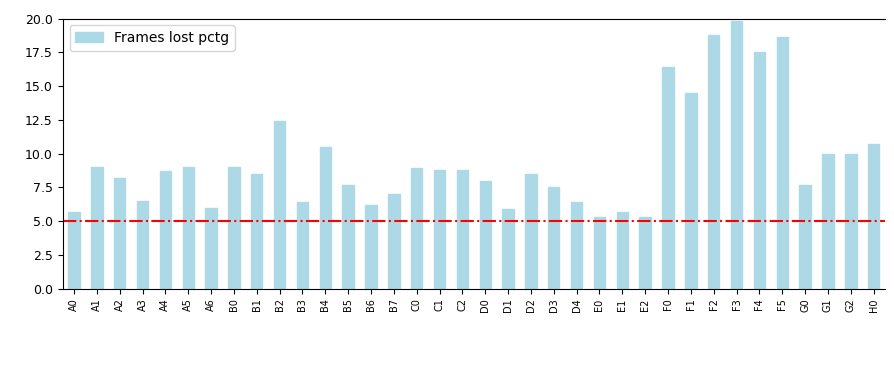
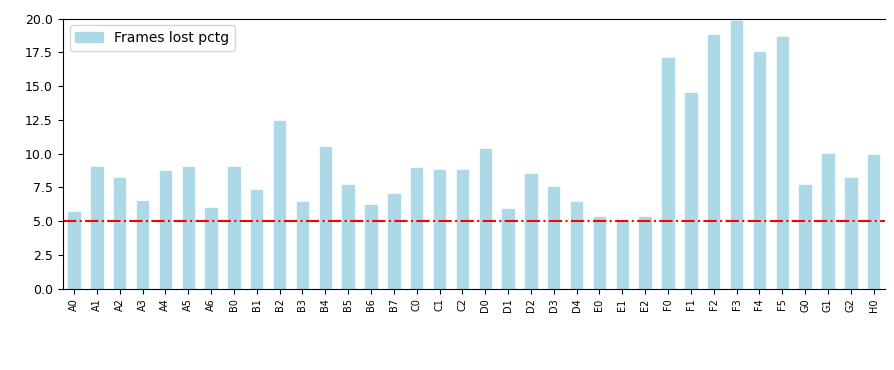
B1: 8.5 -> 7.3
D0: 8.0 -> 10.3
E1: 5.7 -> 4.9
F0: 16.4 -> 17.1
G2: 10.0 -> 8.2
H0: 10.7 -> 9.9
